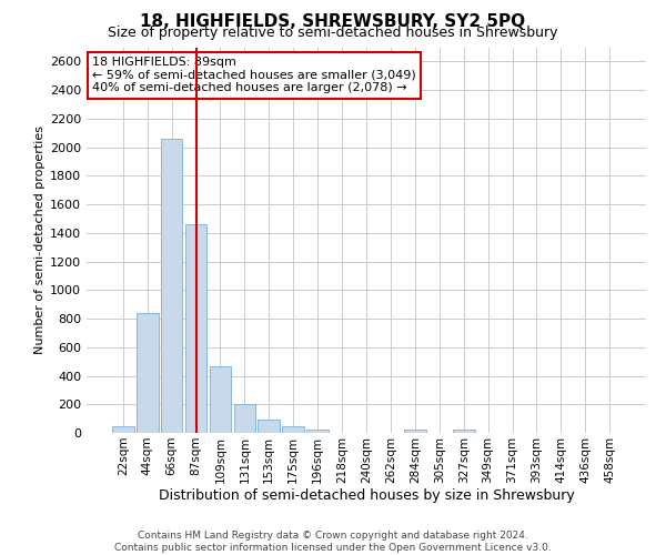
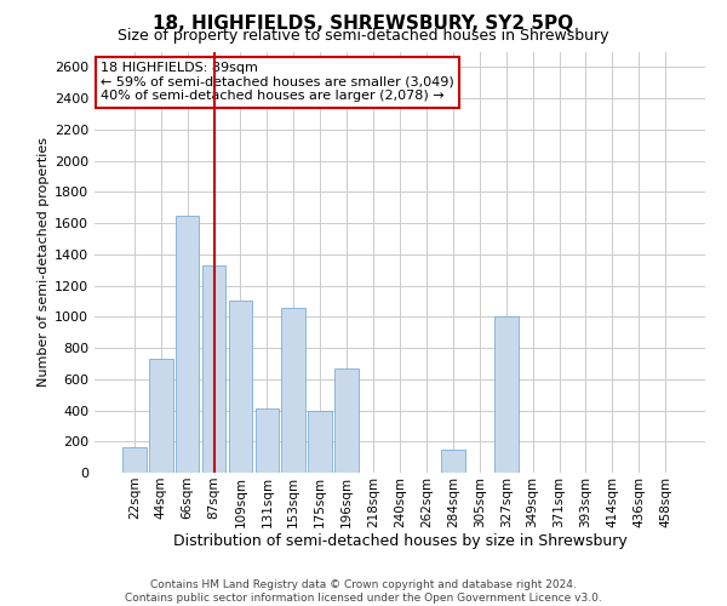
22sqm: 50 -> 160
44sqm: 840 -> 730
66sqm: 2060 -> 1650
87sqm: 1460 -> 1330
109sqm: 470 -> 1100
131sqm: 200 -> 410
153sqm: 100 -> 1060
175sqm: 40 -> 400
196sqm: 20 -> 670
284sqm: 20 -> 150
327sqm: 20 -> 1000
